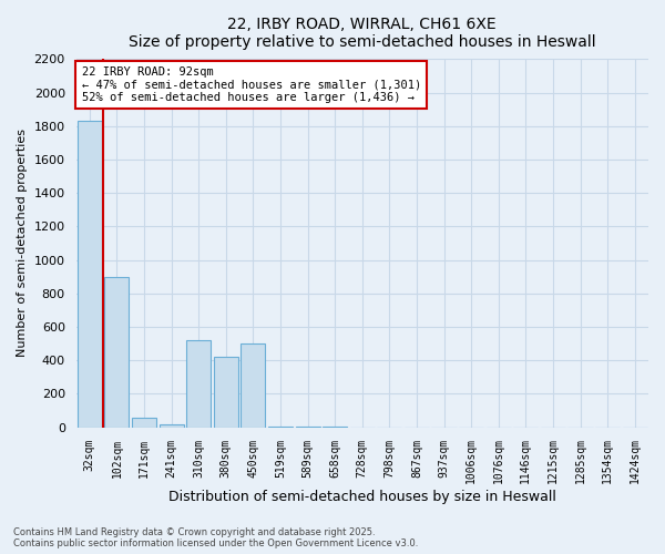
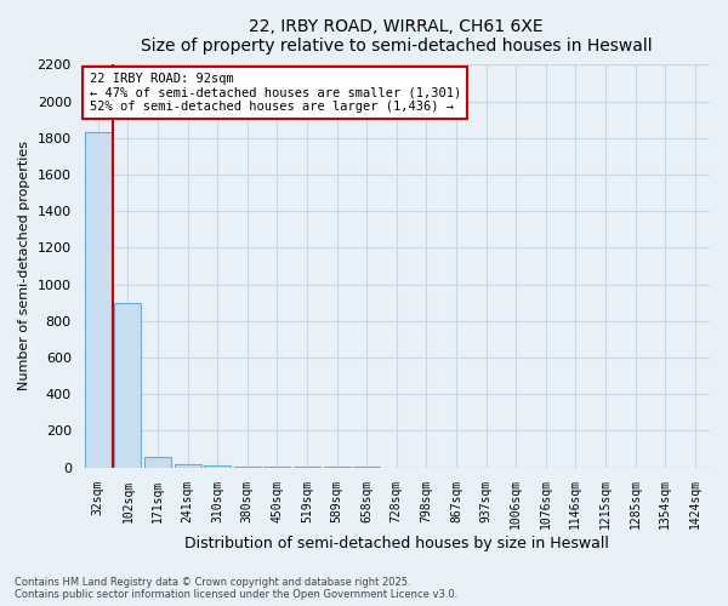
310sqm: 520 -> 10
380sqm: 420 -> 0
450sqm: 500 -> 0
